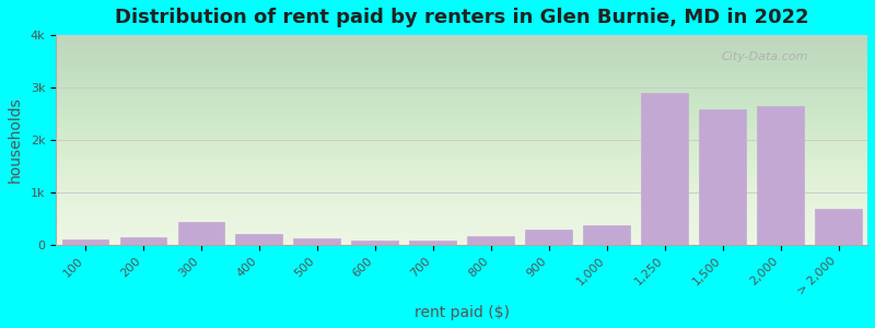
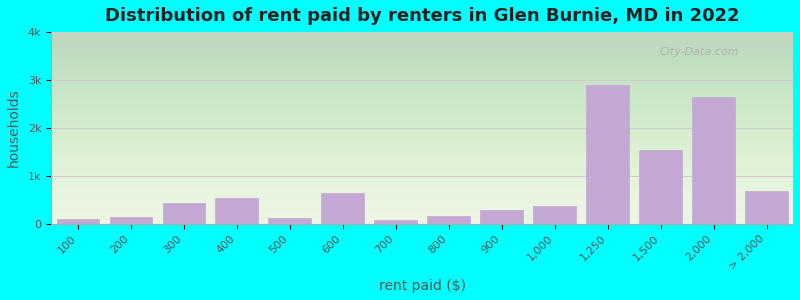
400: 0.20k -> 0.55k
600: 0.08k -> 0.65k
1,500: 2.58k -> 1.55k
